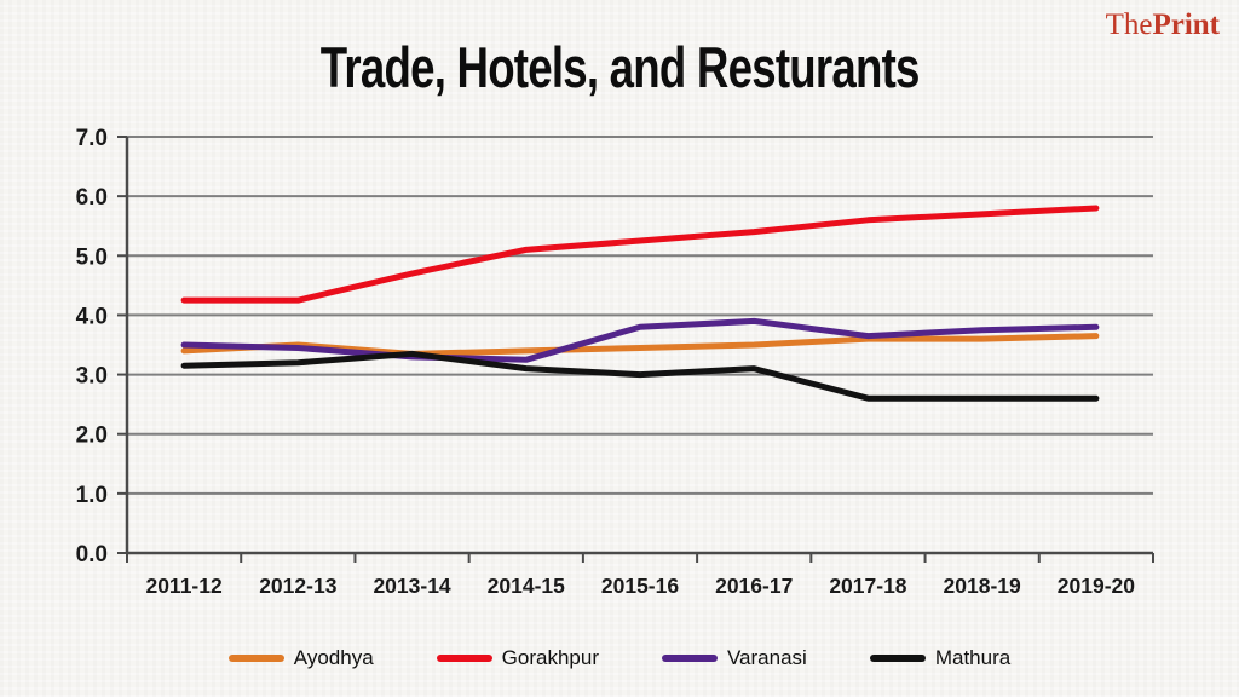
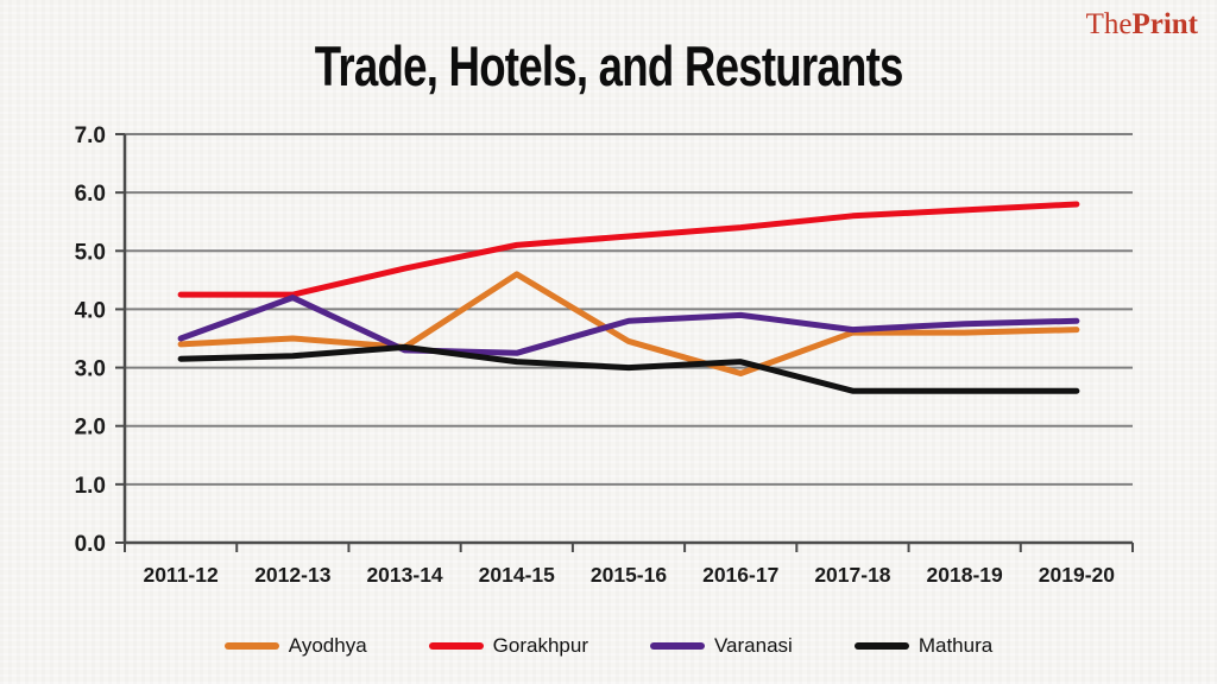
Varanasi/2012-13: 3.5 -> 4.2
Ayodhya/2014-15: 3.4 -> 4.6
Ayodhya/2016-17: 3.5 -> 2.9
